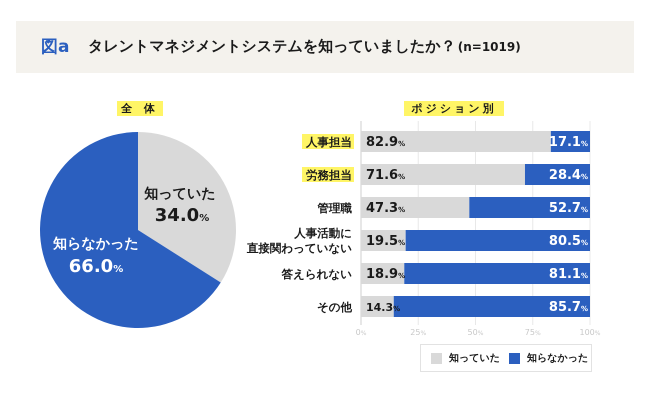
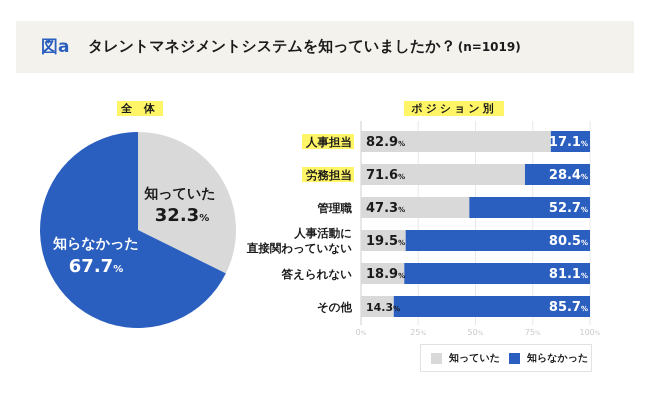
全 体/知っていた: 34.0 -> 32.3
全 体/知らなかった: 66.0 -> 67.7
